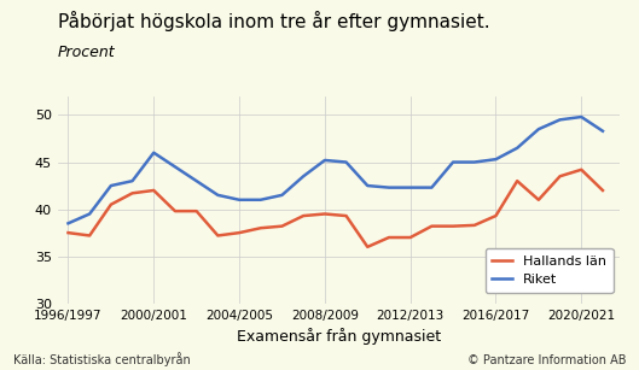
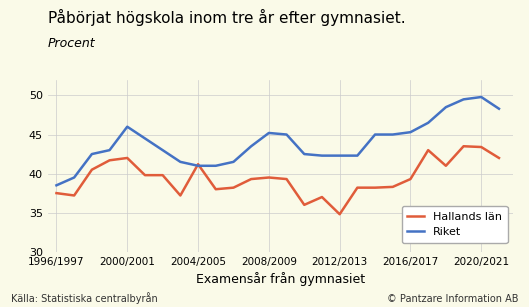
Hallands län/2004/2005: 37.5 -> 41.2
Hallands län/2012/2013: 37.0 -> 34.8
Hallands län/2020/2021: 44.2 -> 43.4
